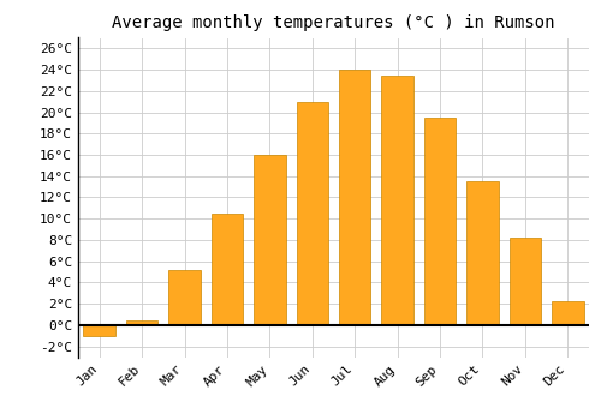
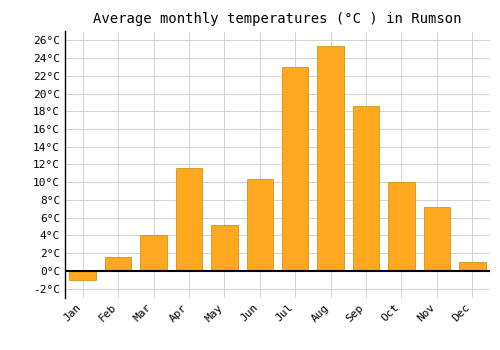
Feb: 0.4°C -> 1.6°C
Mar: 5.2°C -> 4.0°C
Apr: 10.5°C -> 11.6°C
May: 16.0°C -> 5.2°C
Jun: 21.0°C -> 10.4°C
Jul: 24.0°C -> 23.0°C
Aug: 23.5°C -> 25.4°C
Sep: 19.5°C -> 18.6°C
Oct: 13.5°C -> 10.0°C
Nov: 8.2°C -> 7.2°C
Dec: 2.3°C -> 1.0°C
